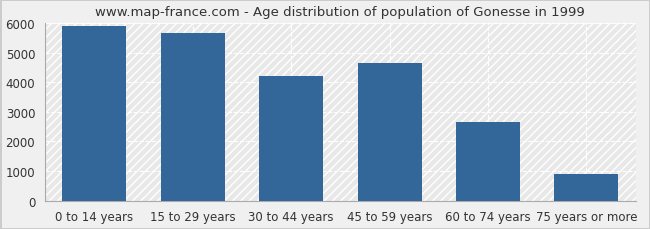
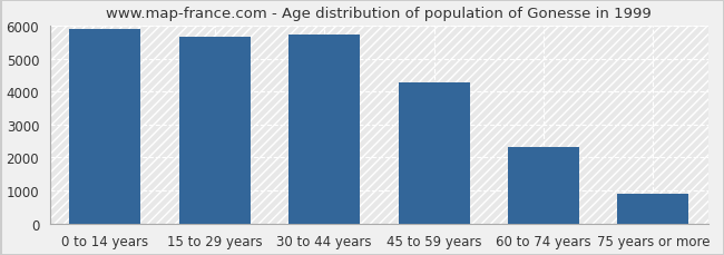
30 to 44 years: 4200 -> 5730
45 to 59 years: 4650 -> 4270
60 to 74 years: 2650 -> 2320
